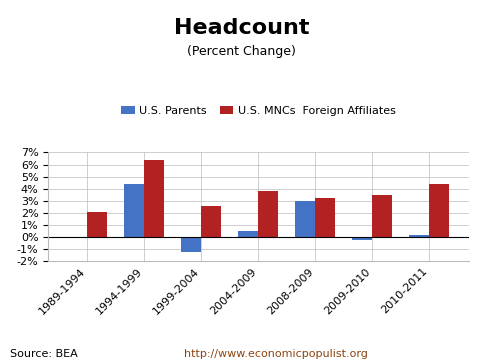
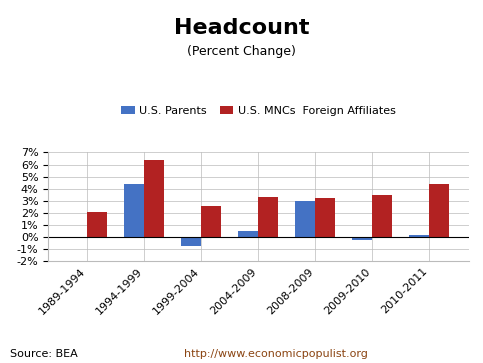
U.S. Parents/1999-2004: -1.2% -> -0.7%
U.S. MNCs Foreign Affiliates/2004-2009: 3.8% -> 3.3%
